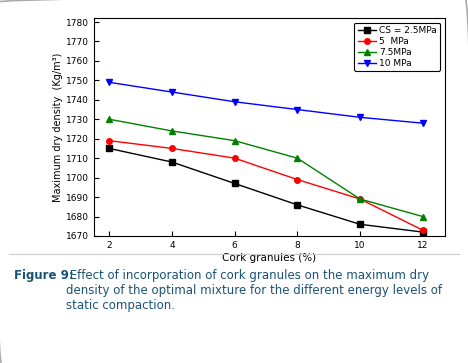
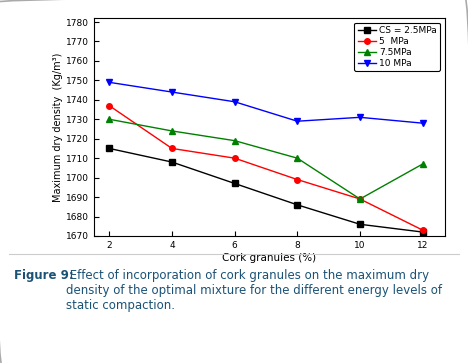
5 MPa/2: 1719 -> 1737
10 MPa/8: 1735 -> 1729
7.5MPa/12: 1680 -> 1707
